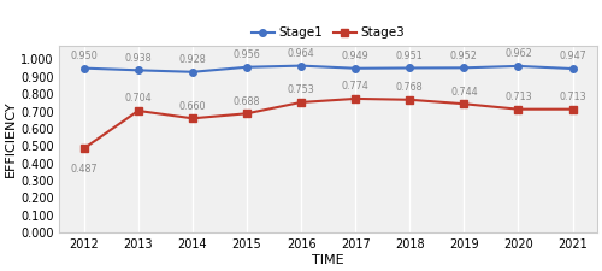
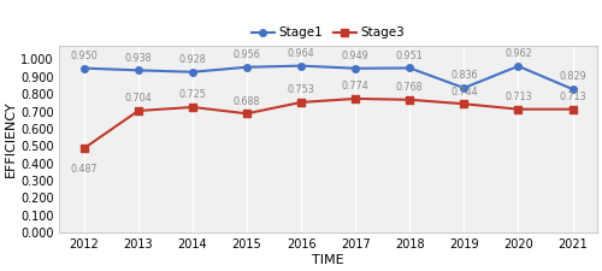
Stage3/2014: 0.660 -> 0.725
Stage1/2019: 0.952 -> 0.836
Stage1/2021: 0.947 -> 0.829
